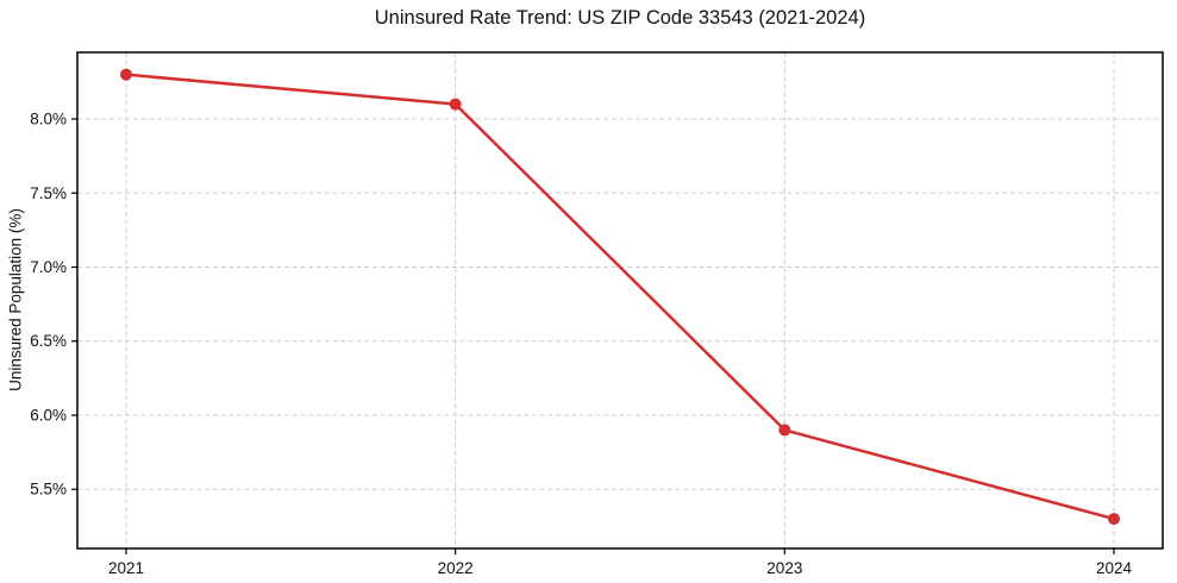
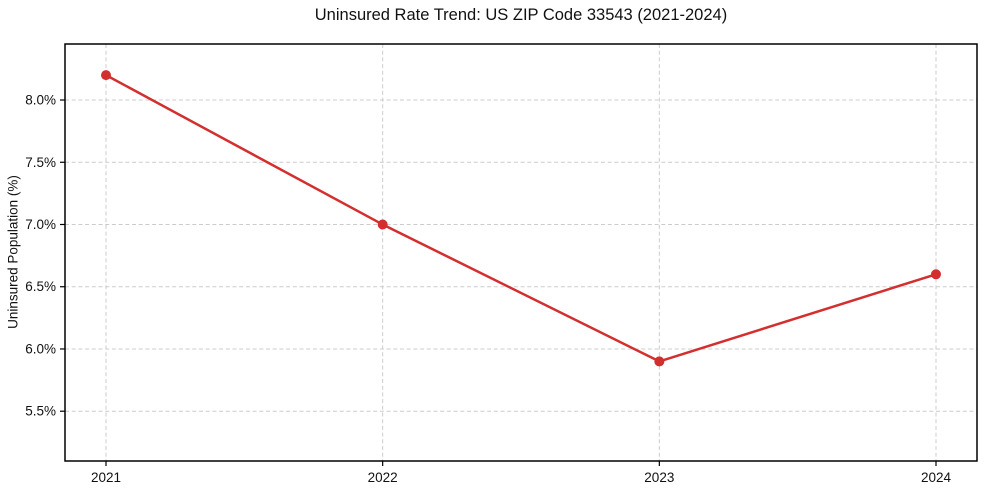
2021: 8.3% -> 8.2%
2022: 8.1% -> 7.0%
2024: 5.3% -> 6.6%
